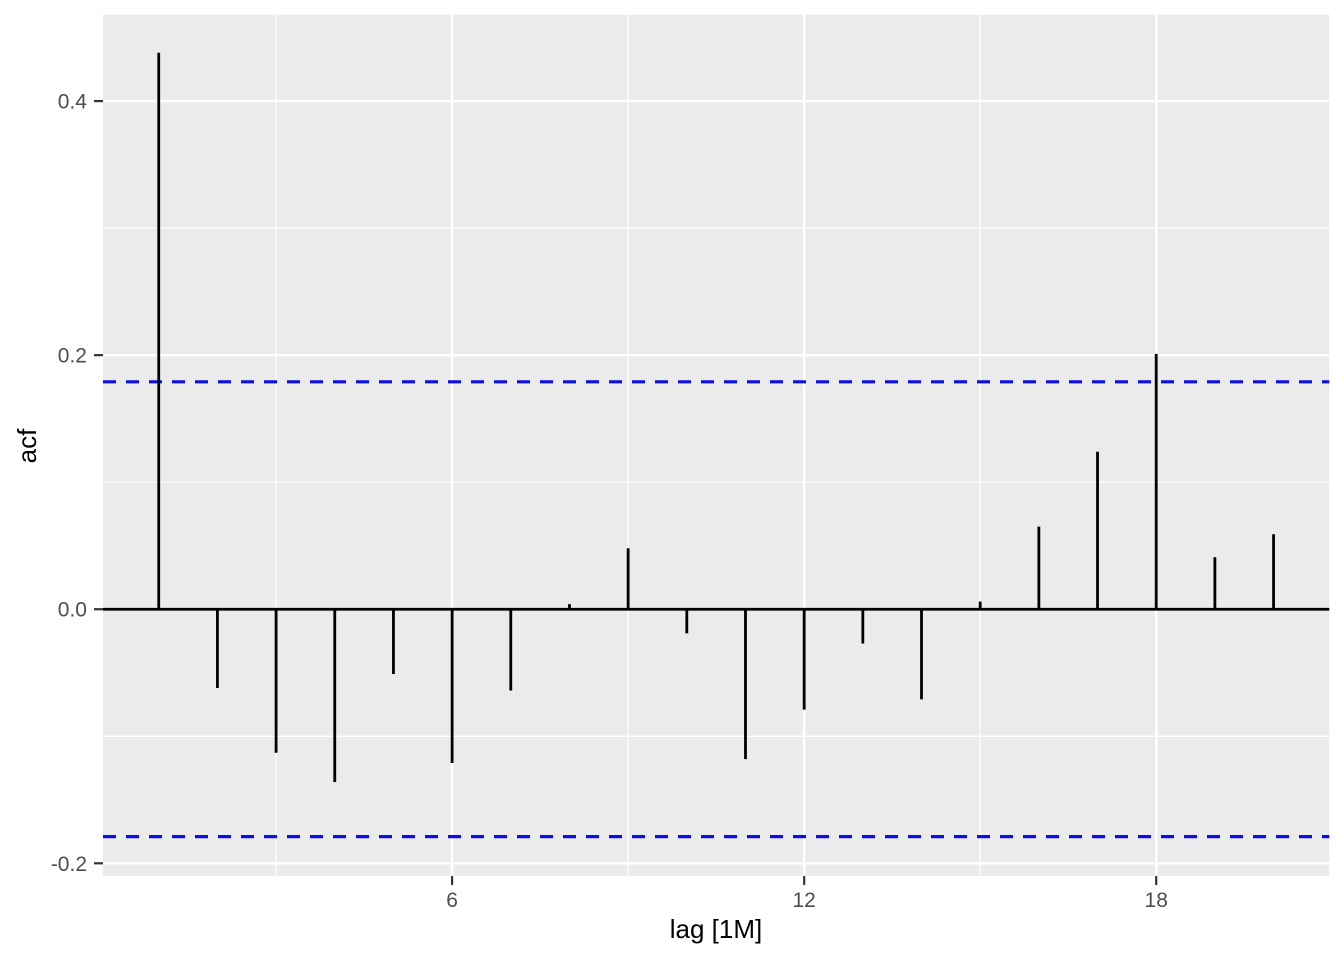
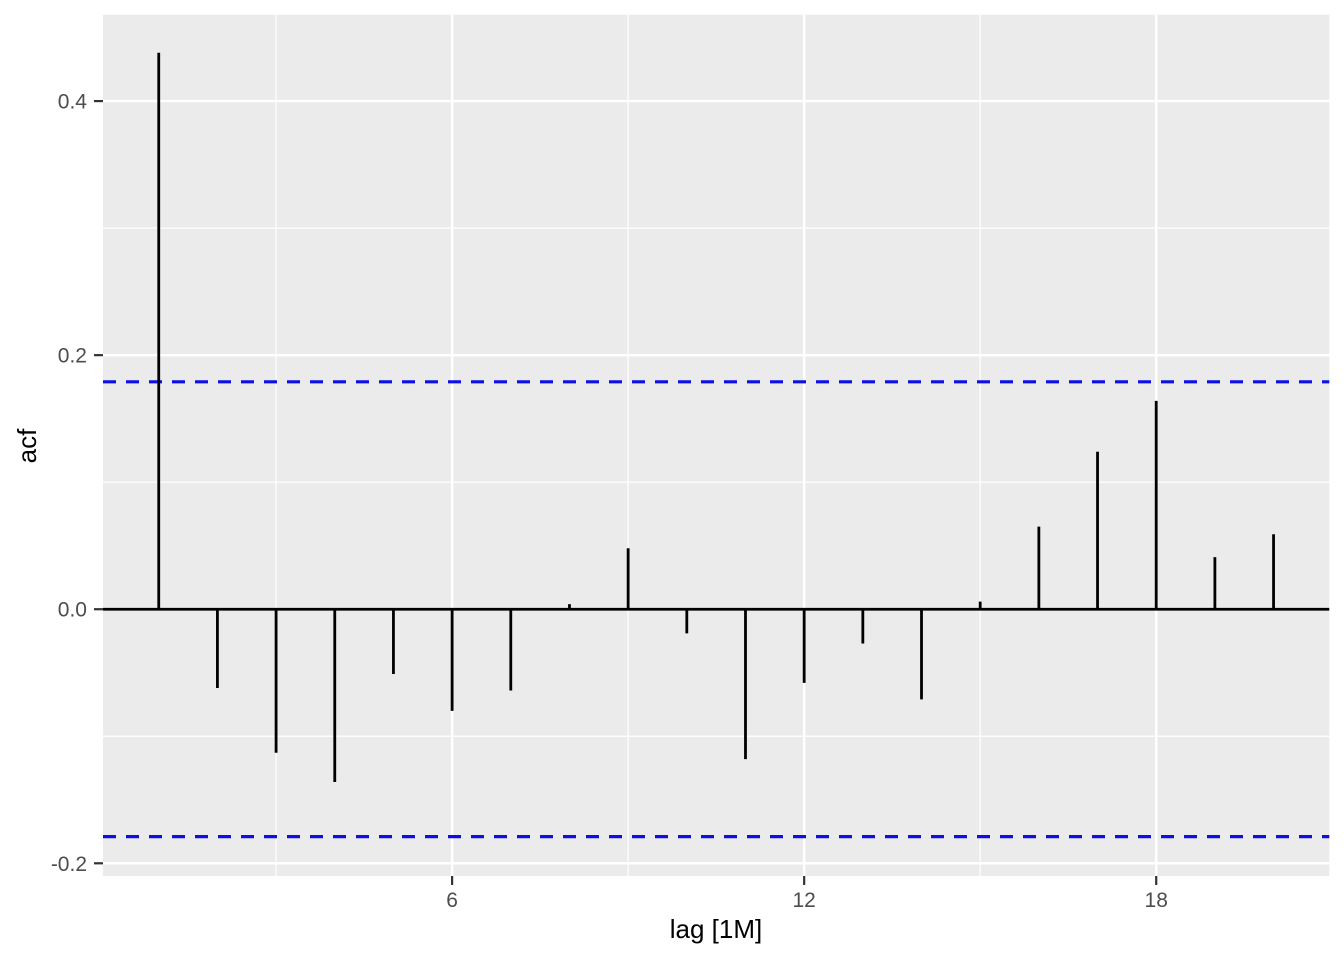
6: -0.121 -> -0.080
12: -0.079 -> -0.058
18: 0.201 -> 0.164
